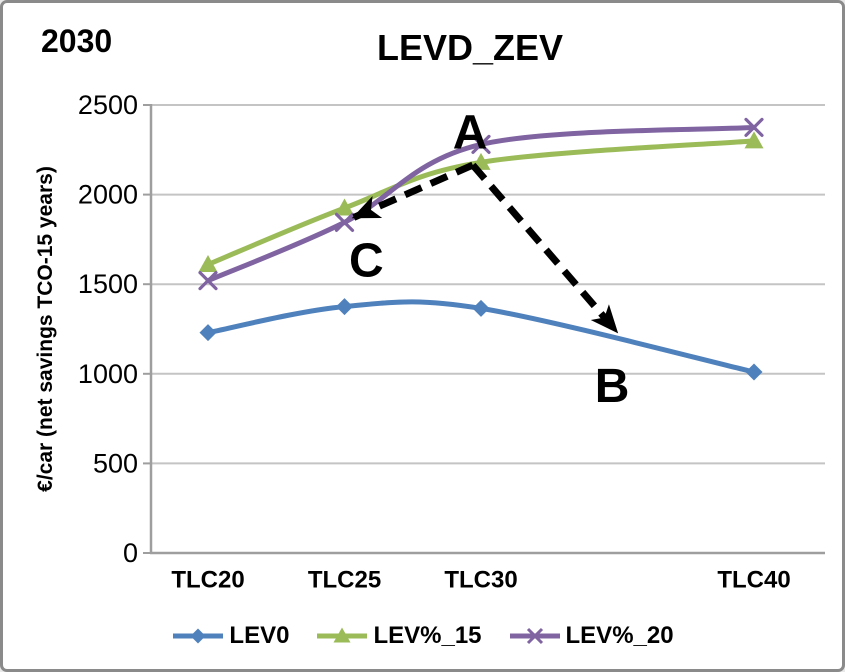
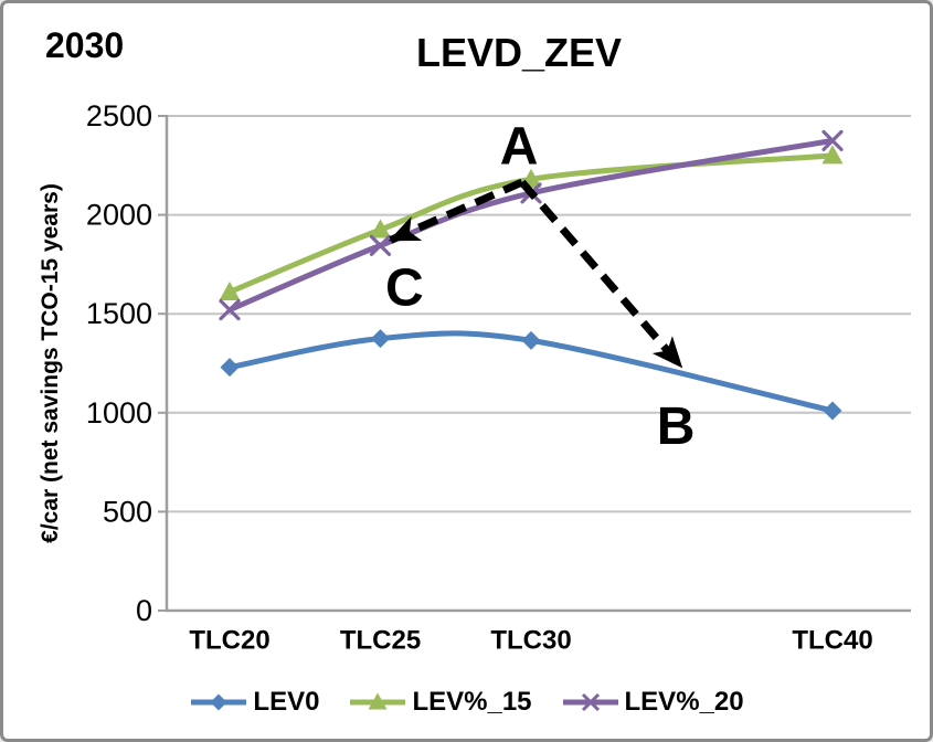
LEV%_20/TLC30: 2280 -> 2110
